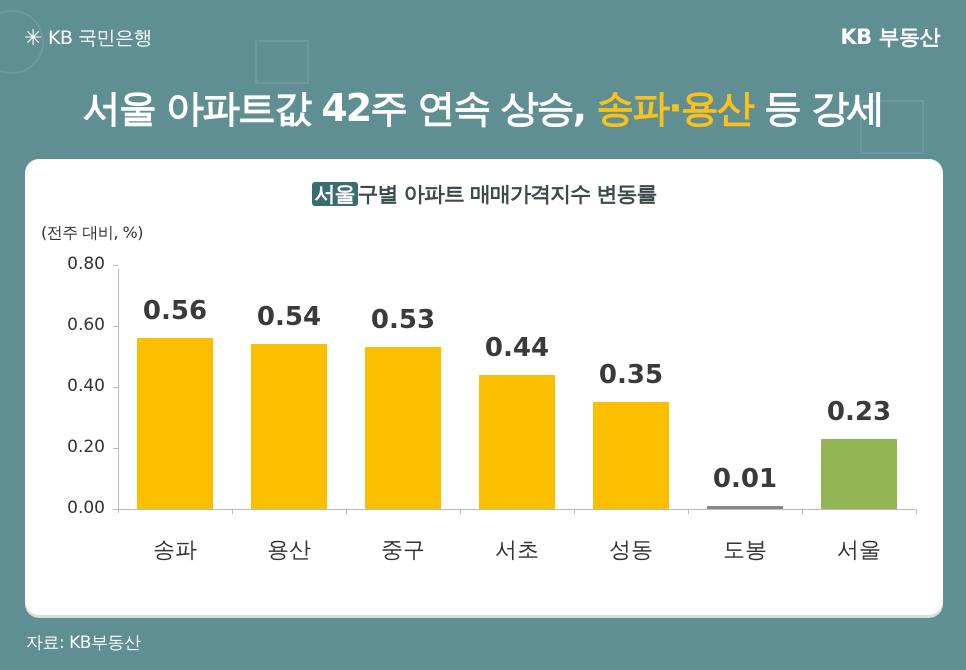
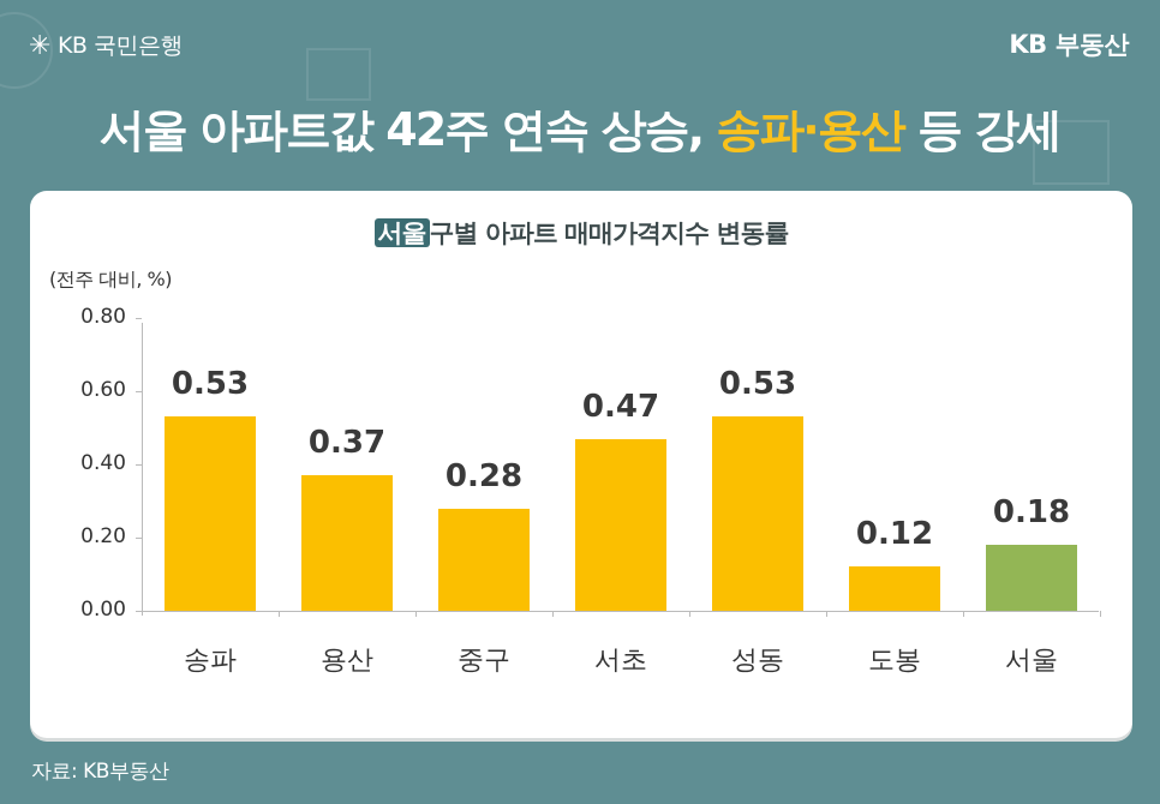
송파: 0.56 -> 0.53
용산: 0.54 -> 0.37
중구: 0.53 -> 0.28
서초: 0.44 -> 0.47
성동: 0.35 -> 0.53
도봉: 0.01 -> 0.12
서울: 0.23 -> 0.18
